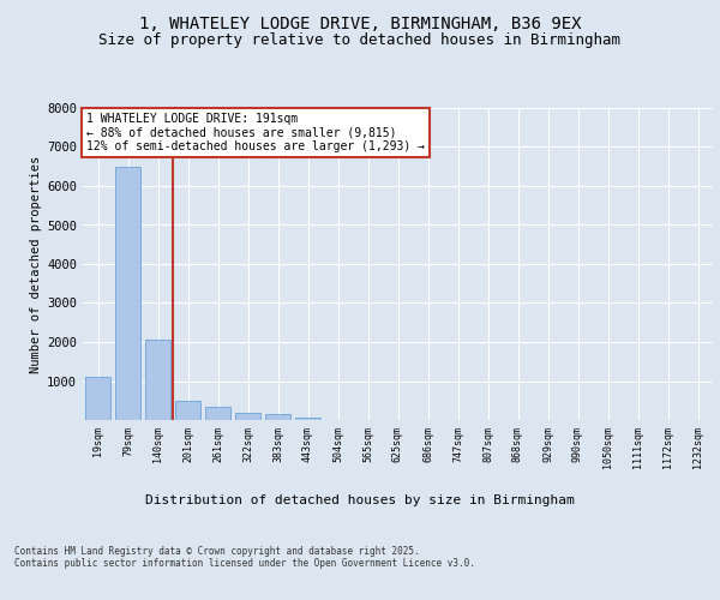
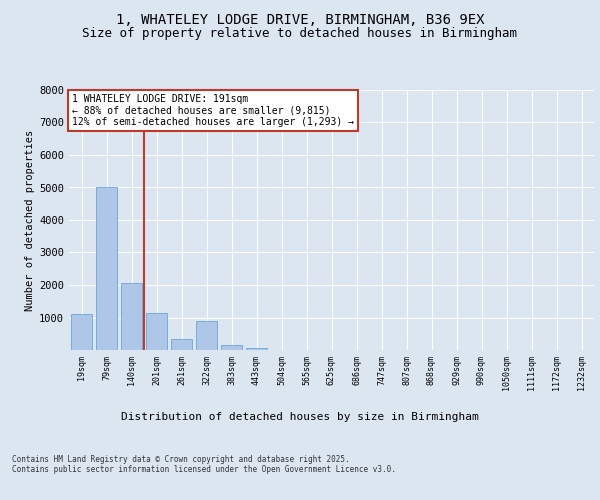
79sqm: 6500 -> 5000
201sqm: 490 -> 1150
322sqm: 200 -> 900
